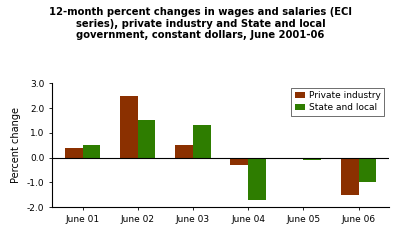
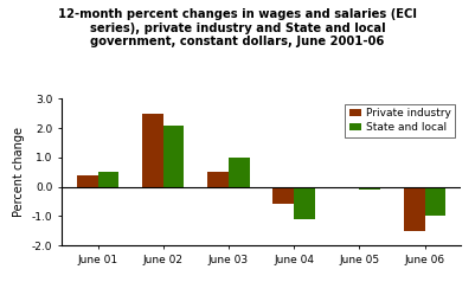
State and local/June 02: 1.5 -> 2.1
State and local/June 03: 1.3 -> 1.0
Private industry/June 04: -0.3 -> -0.6
State and local/June 04: -1.7 -> -1.1
